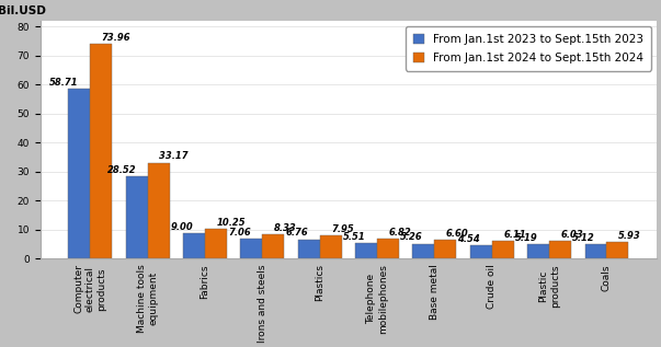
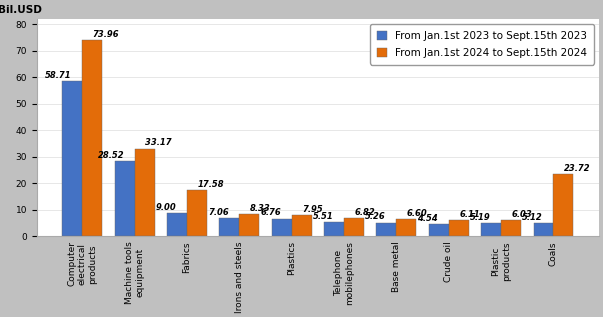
From Jan.1st 2024 to Sept.15th 2024/Fabrics: 10.25 -> 17.58
From Jan.1st 2024 to Sept.15th 2024/Coals: 5.93 -> 23.72
